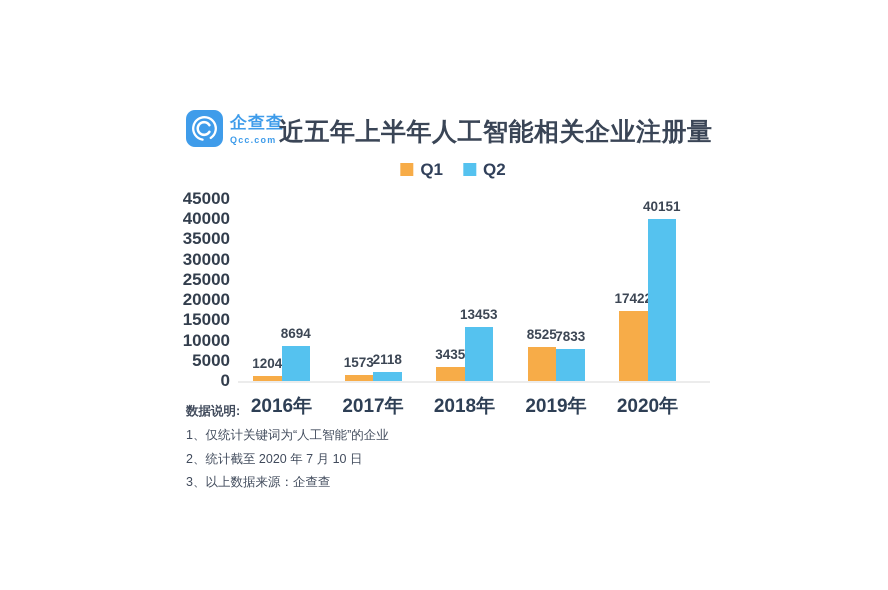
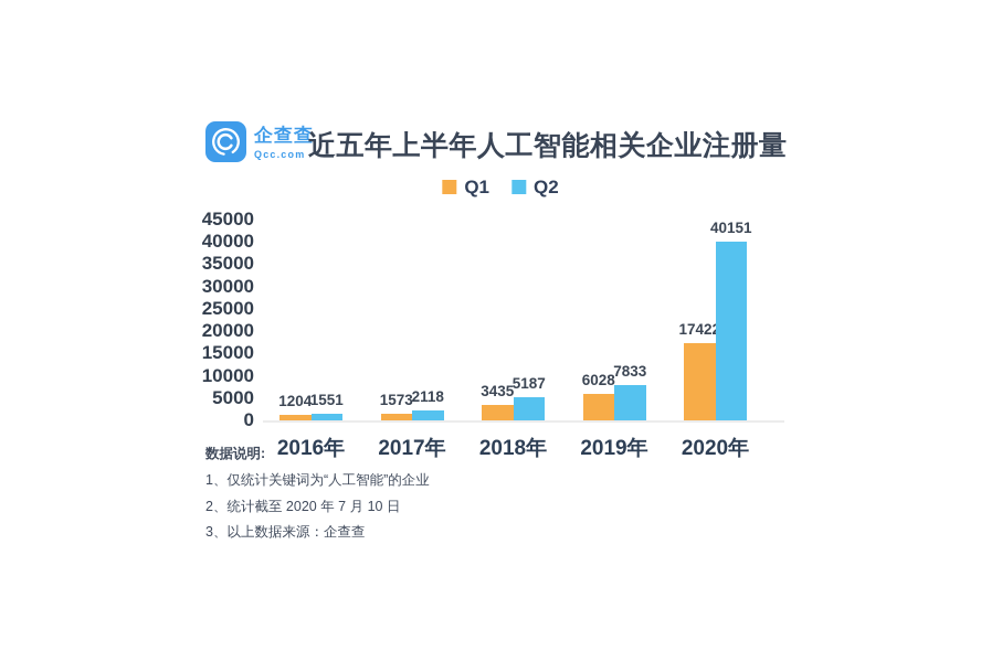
Q2/2016年: 8694 -> 1551
Q2/2018年: 13453 -> 5187
Q1/2019年: 8525 -> 6028
